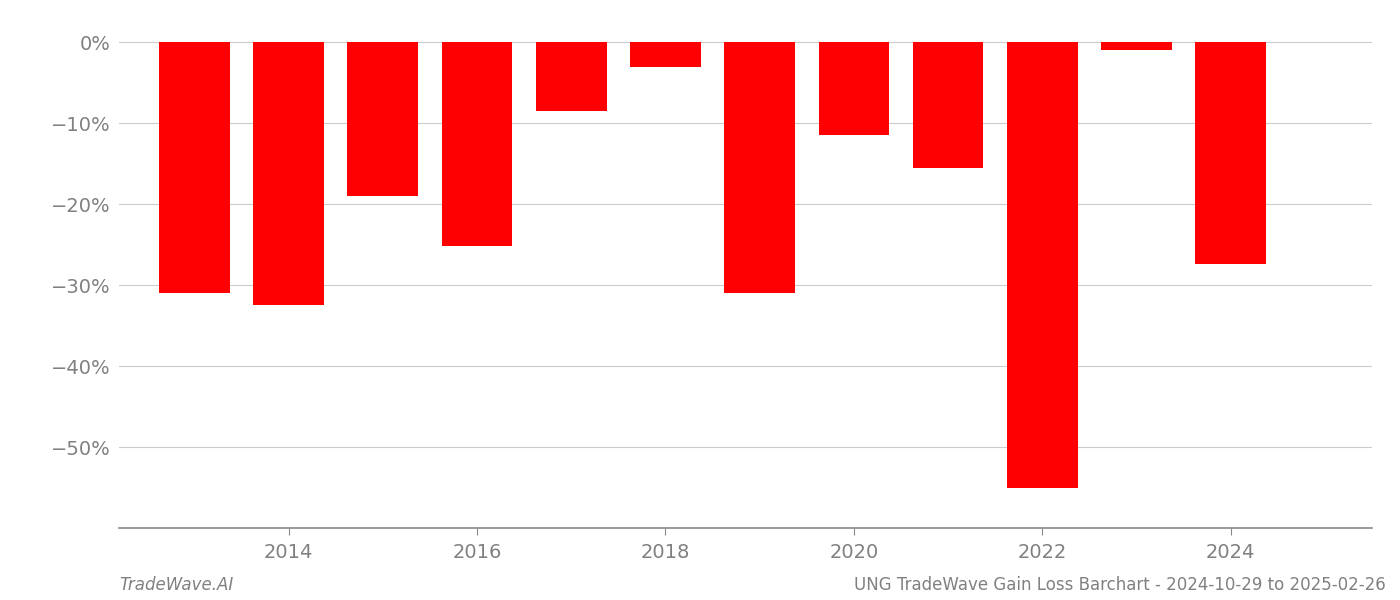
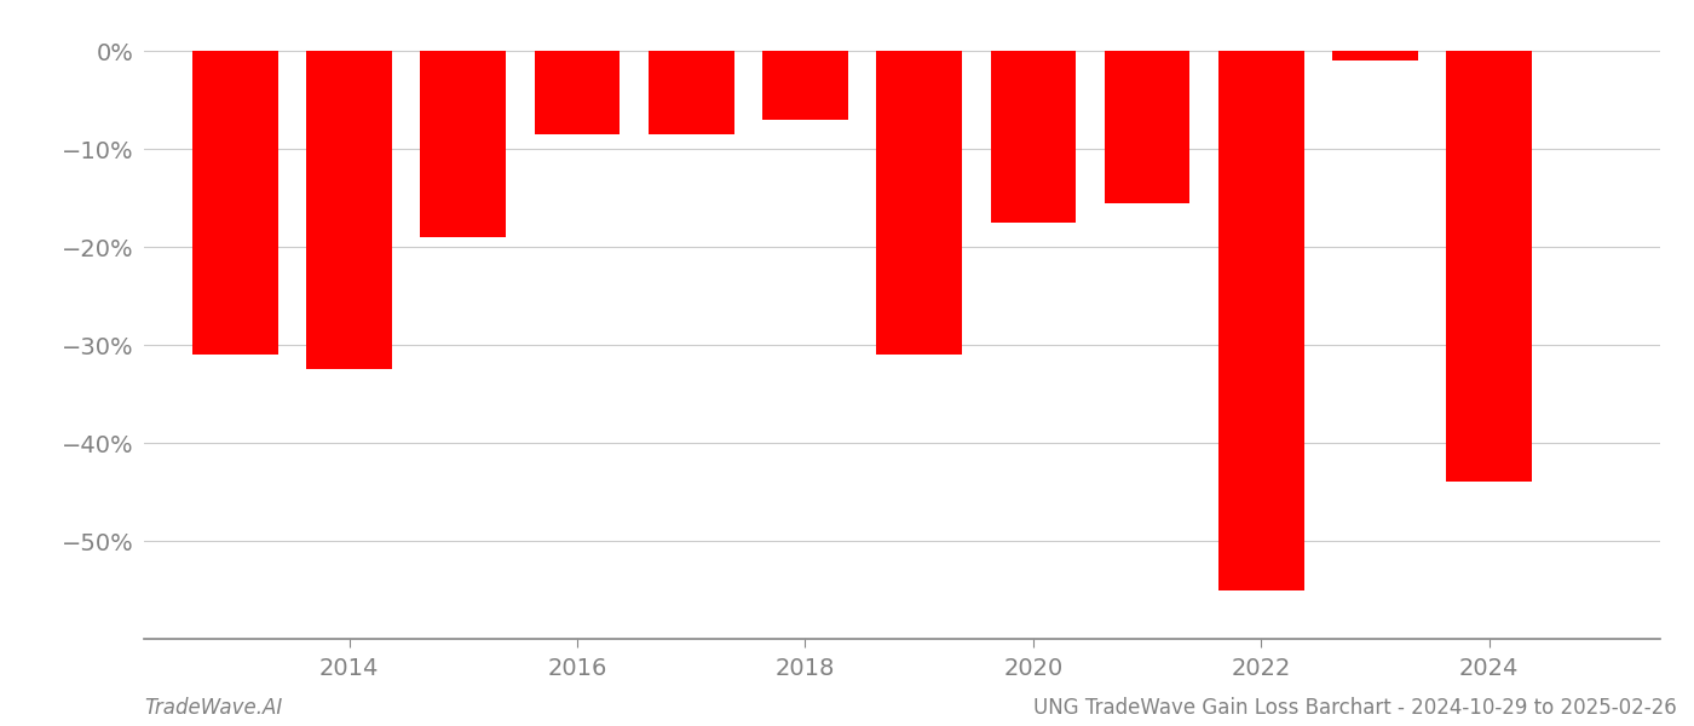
2016: -25.2% -> -8.5%
2018: -3.0% -> -7.0%
2020: -11.4% -> -17.5%
2024: -27.4% -> -44.0%
